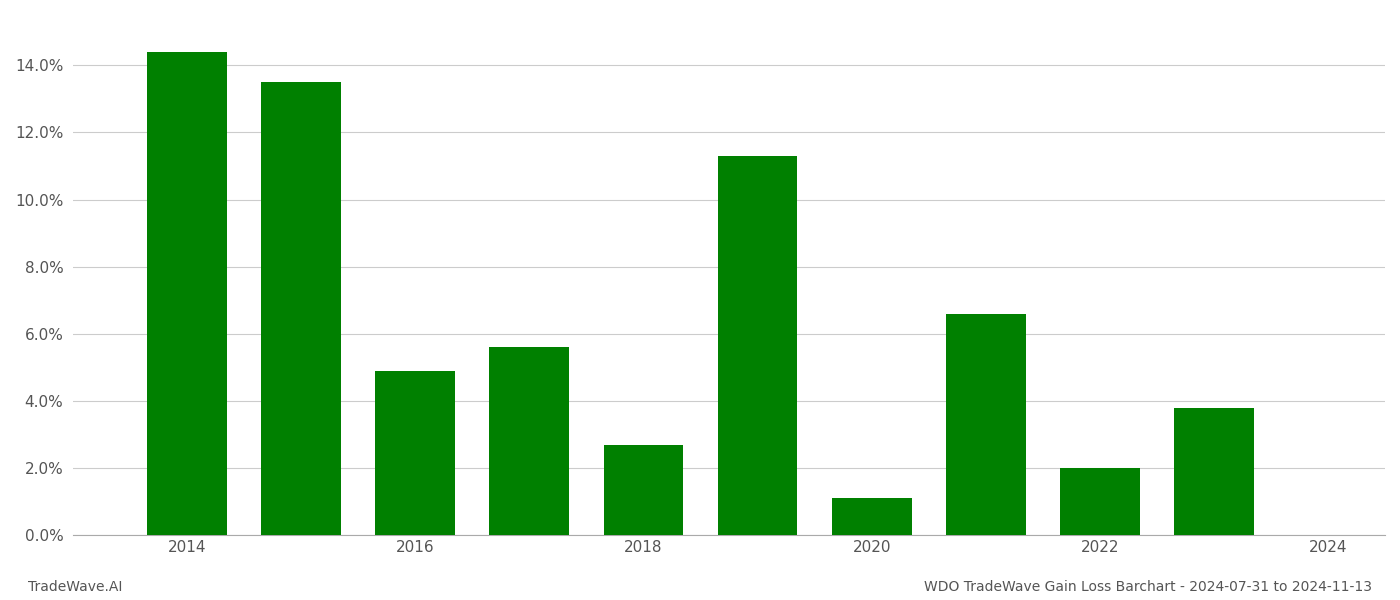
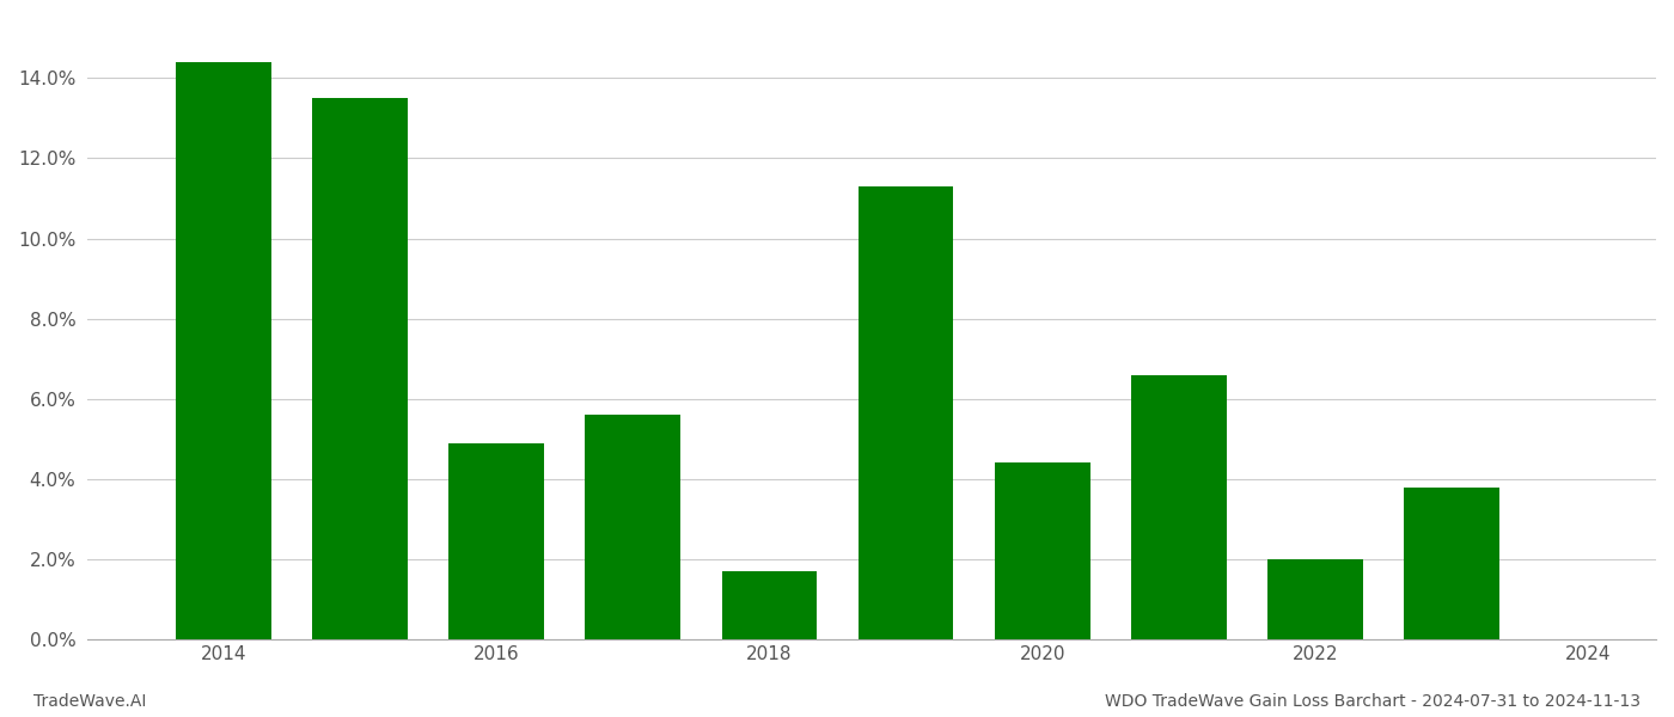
2018: 2.7% -> 1.7%
2020: 1.1% -> 4.4%
